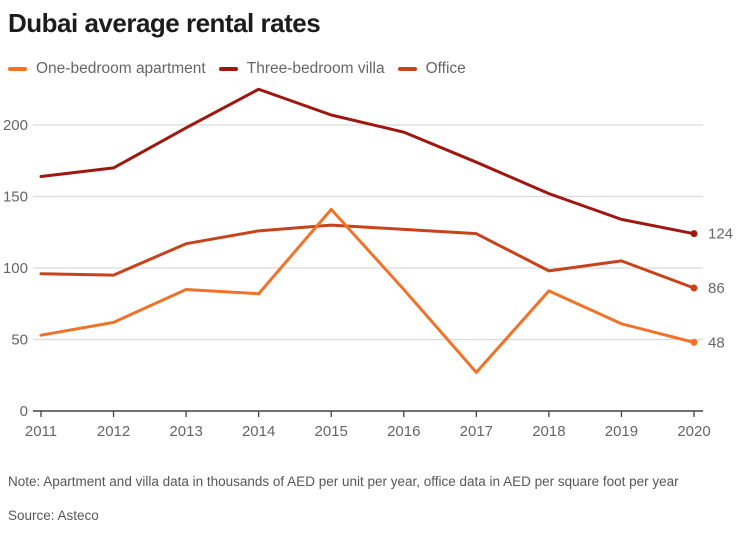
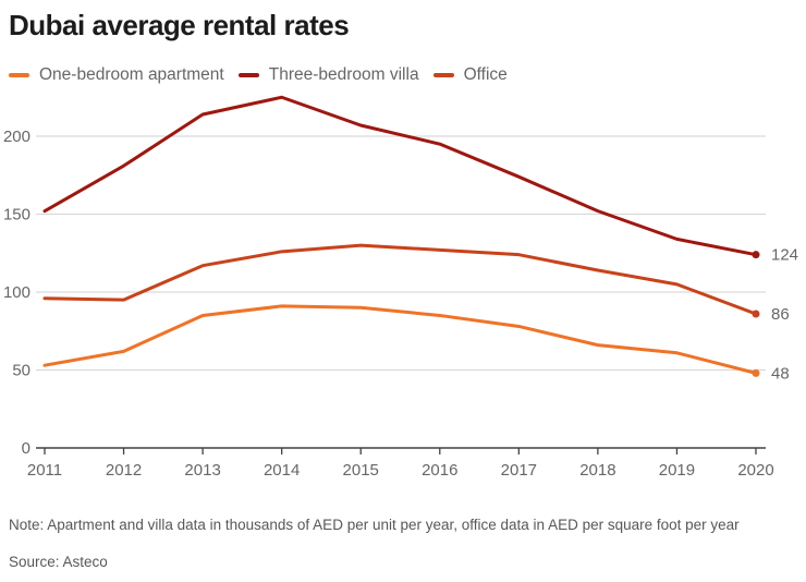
Three-bedroom villa/2011: 164 -> 152
Three-bedroom villa/2012: 170 -> 181
Three-bedroom villa/2013: 198 -> 214
One-bedroom apartment/2014: 82 -> 91
One-bedroom apartment/2015: 141 -> 90
One-bedroom apartment/2017: 27 -> 78
Office/2018: 98 -> 114
One-bedroom apartment/2018: 84 -> 66
